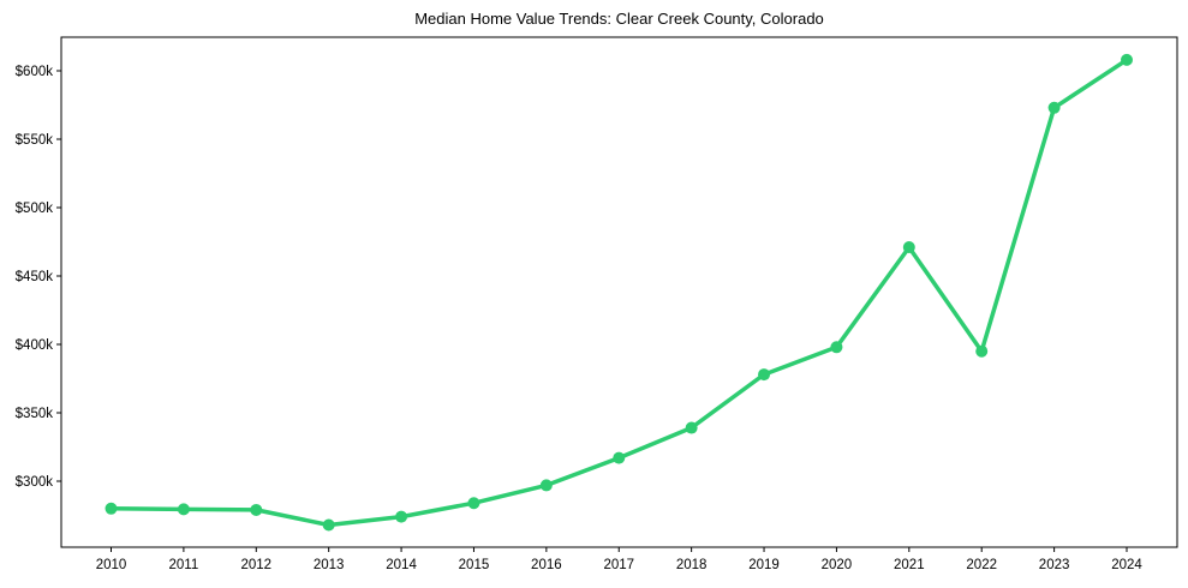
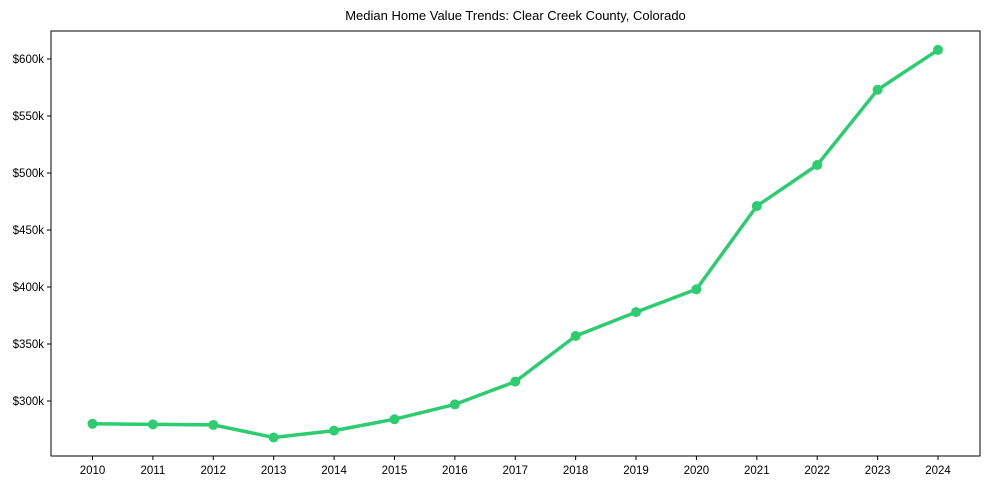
2018: $339k -> $357k
2022: $395k -> $507k
